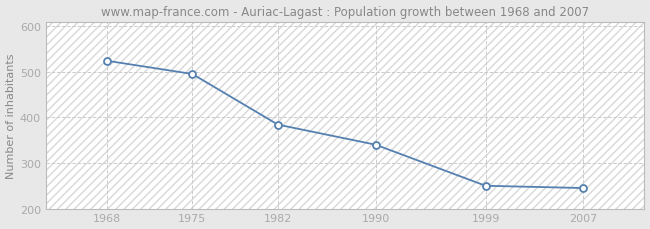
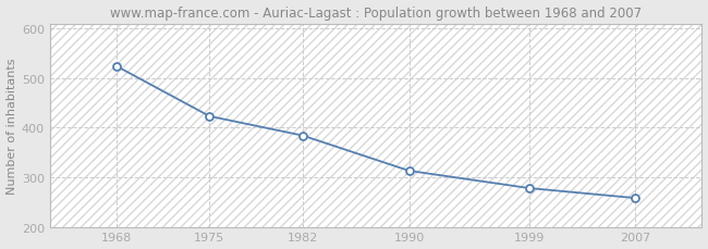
1975: 495 -> 423
1990: 340 -> 313
1999: 250 -> 278
2007: 245 -> 258
